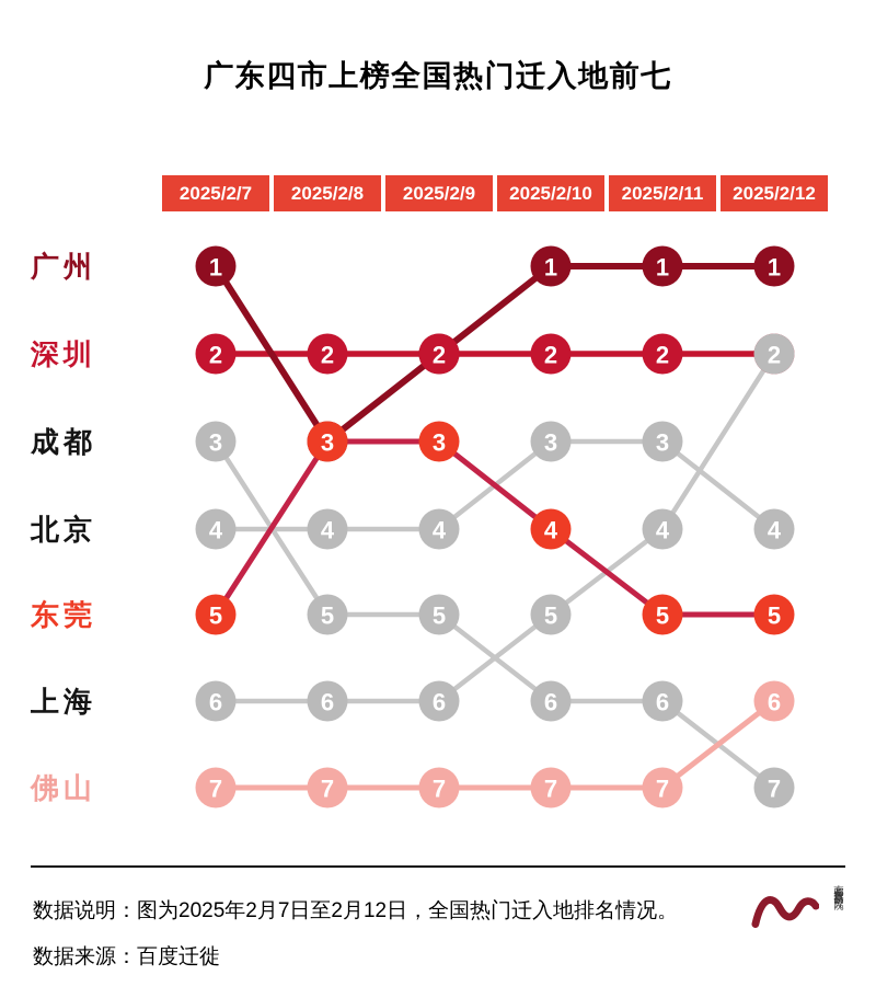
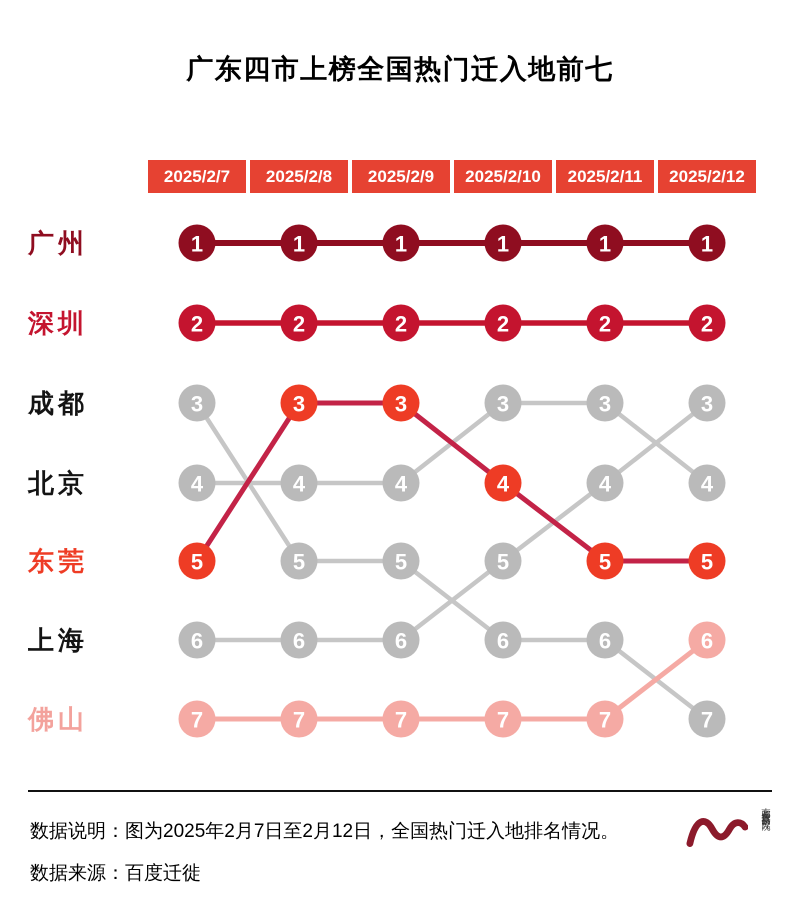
广州/2025/2/8: 3 -> 1
广州/2025/2/9: 2 -> 1
上海/2025/2/12: 2 -> 3
